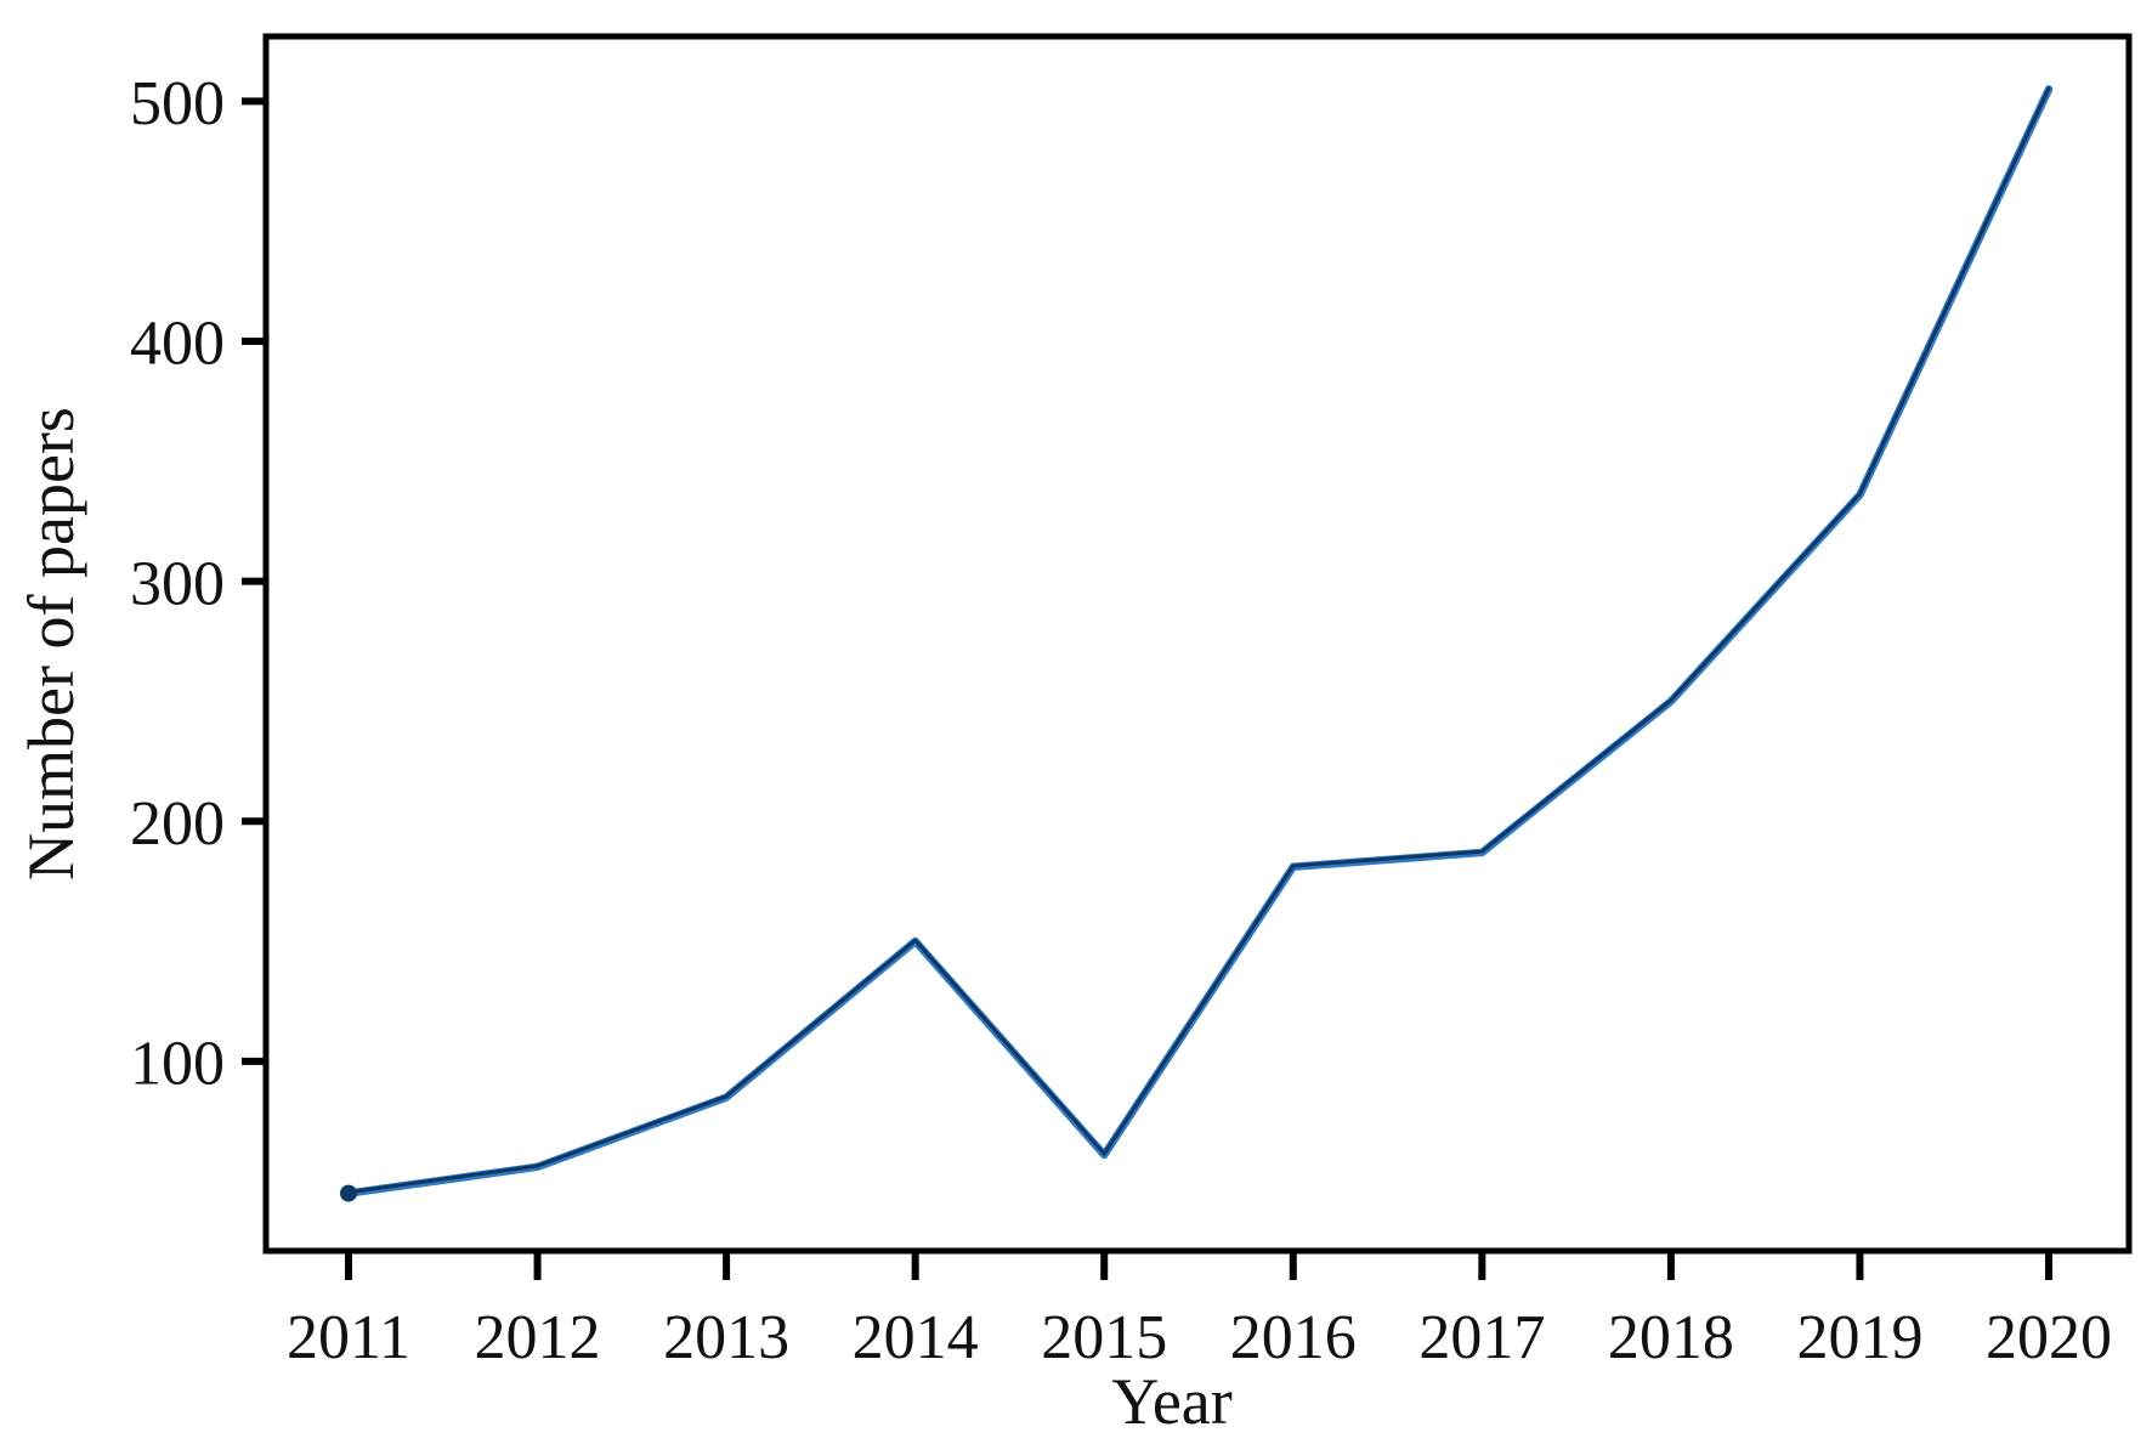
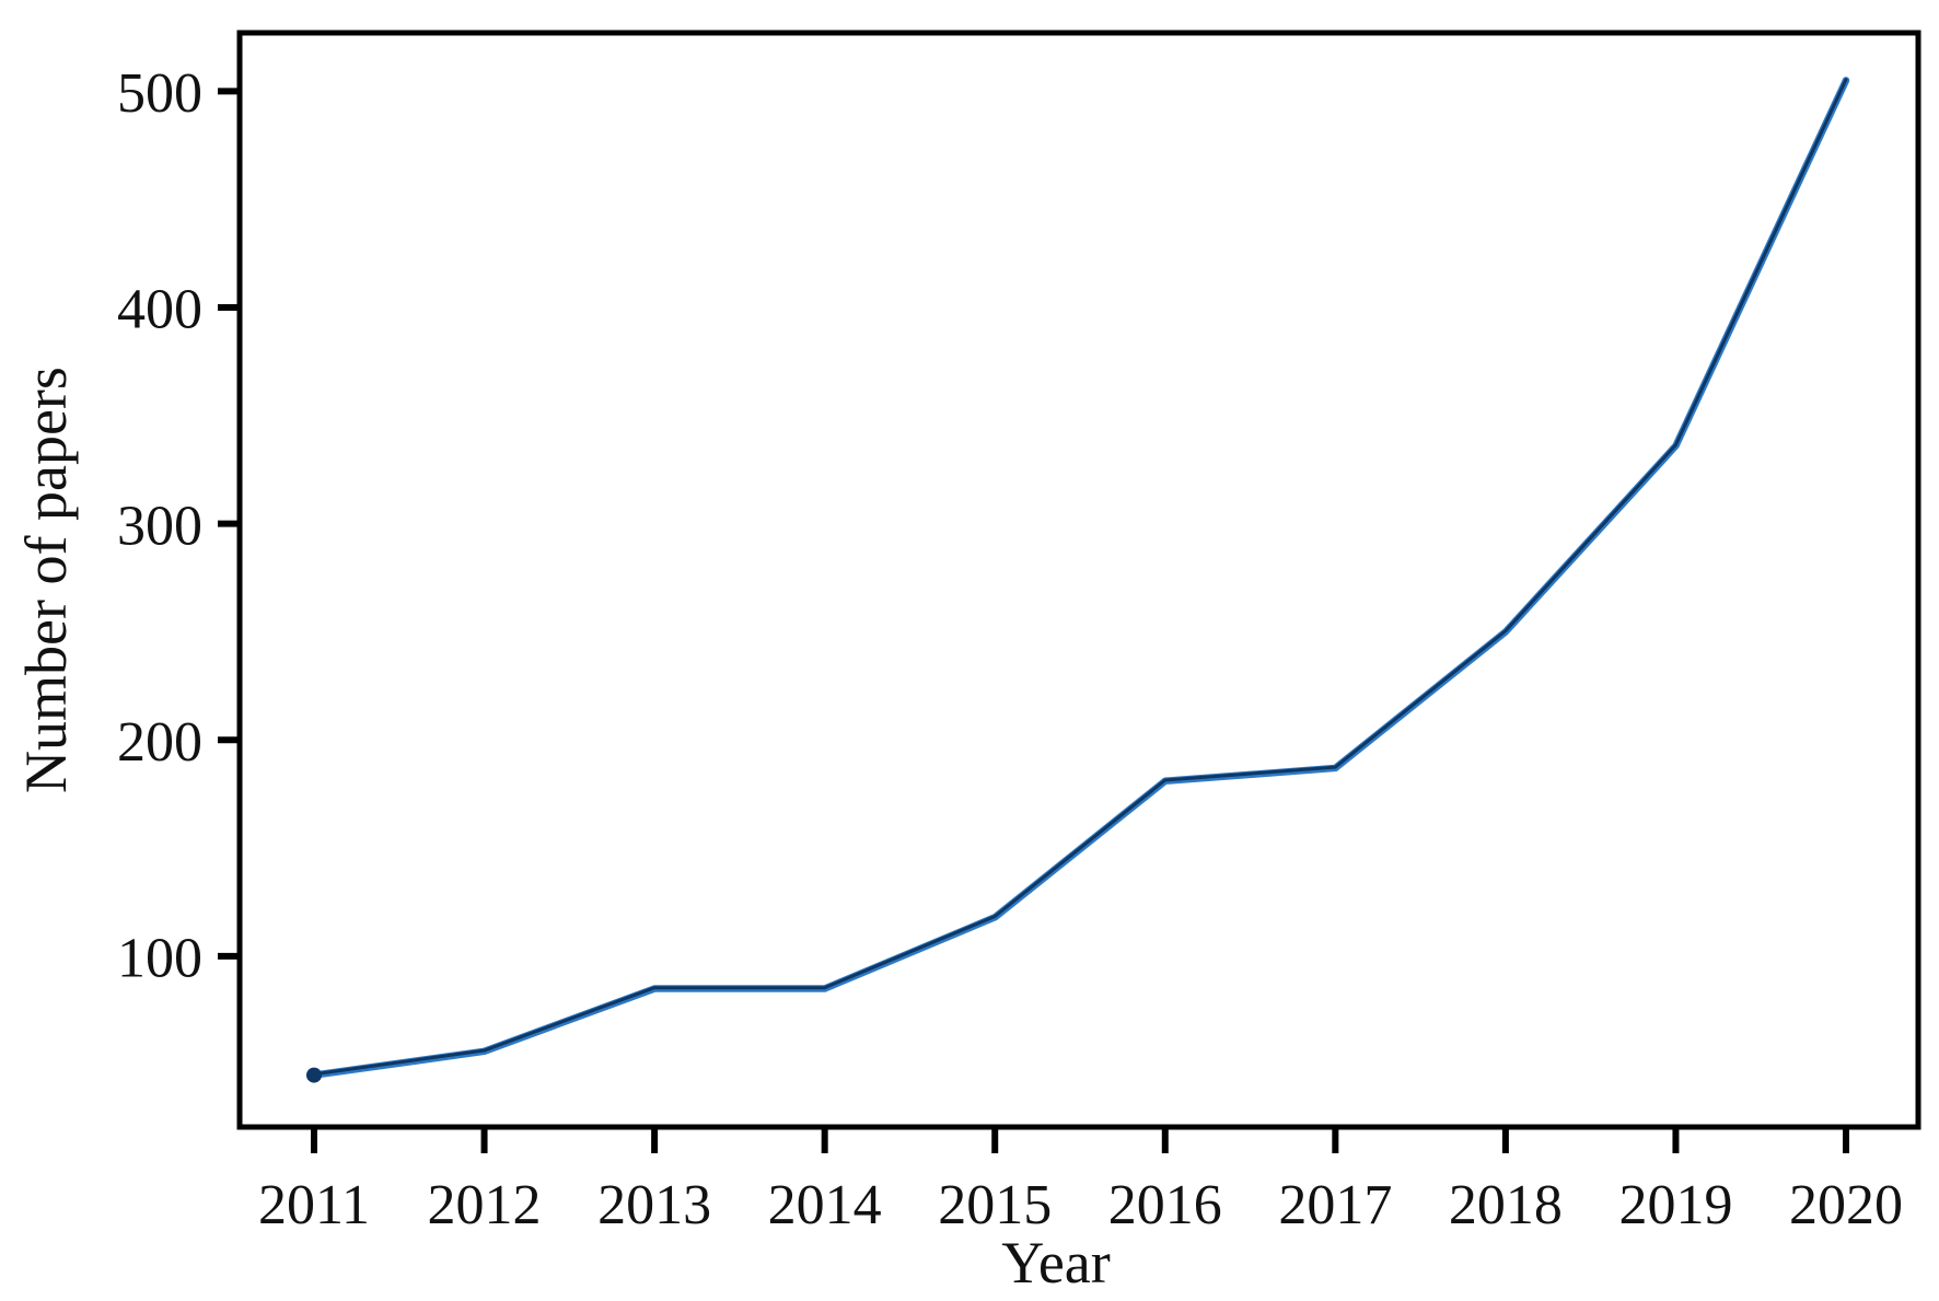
2014: 150 -> 85
2015: 61 -> 118
